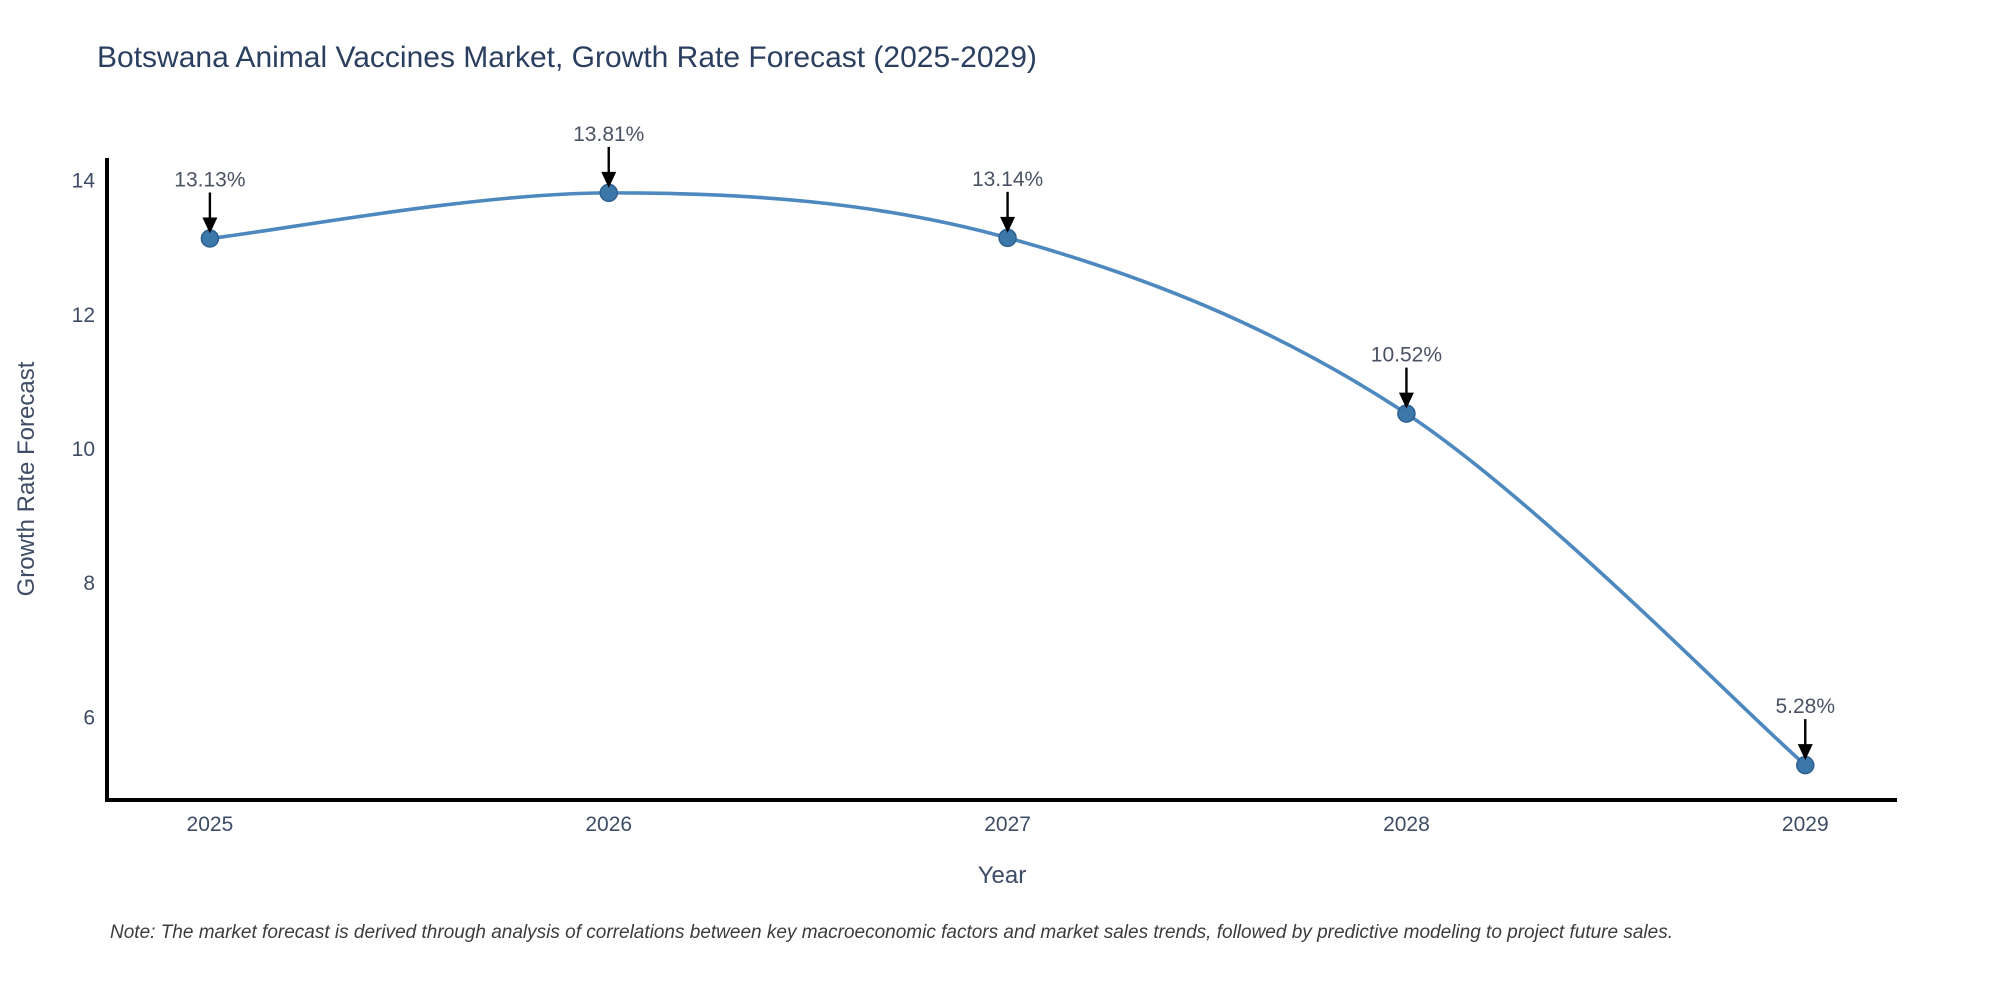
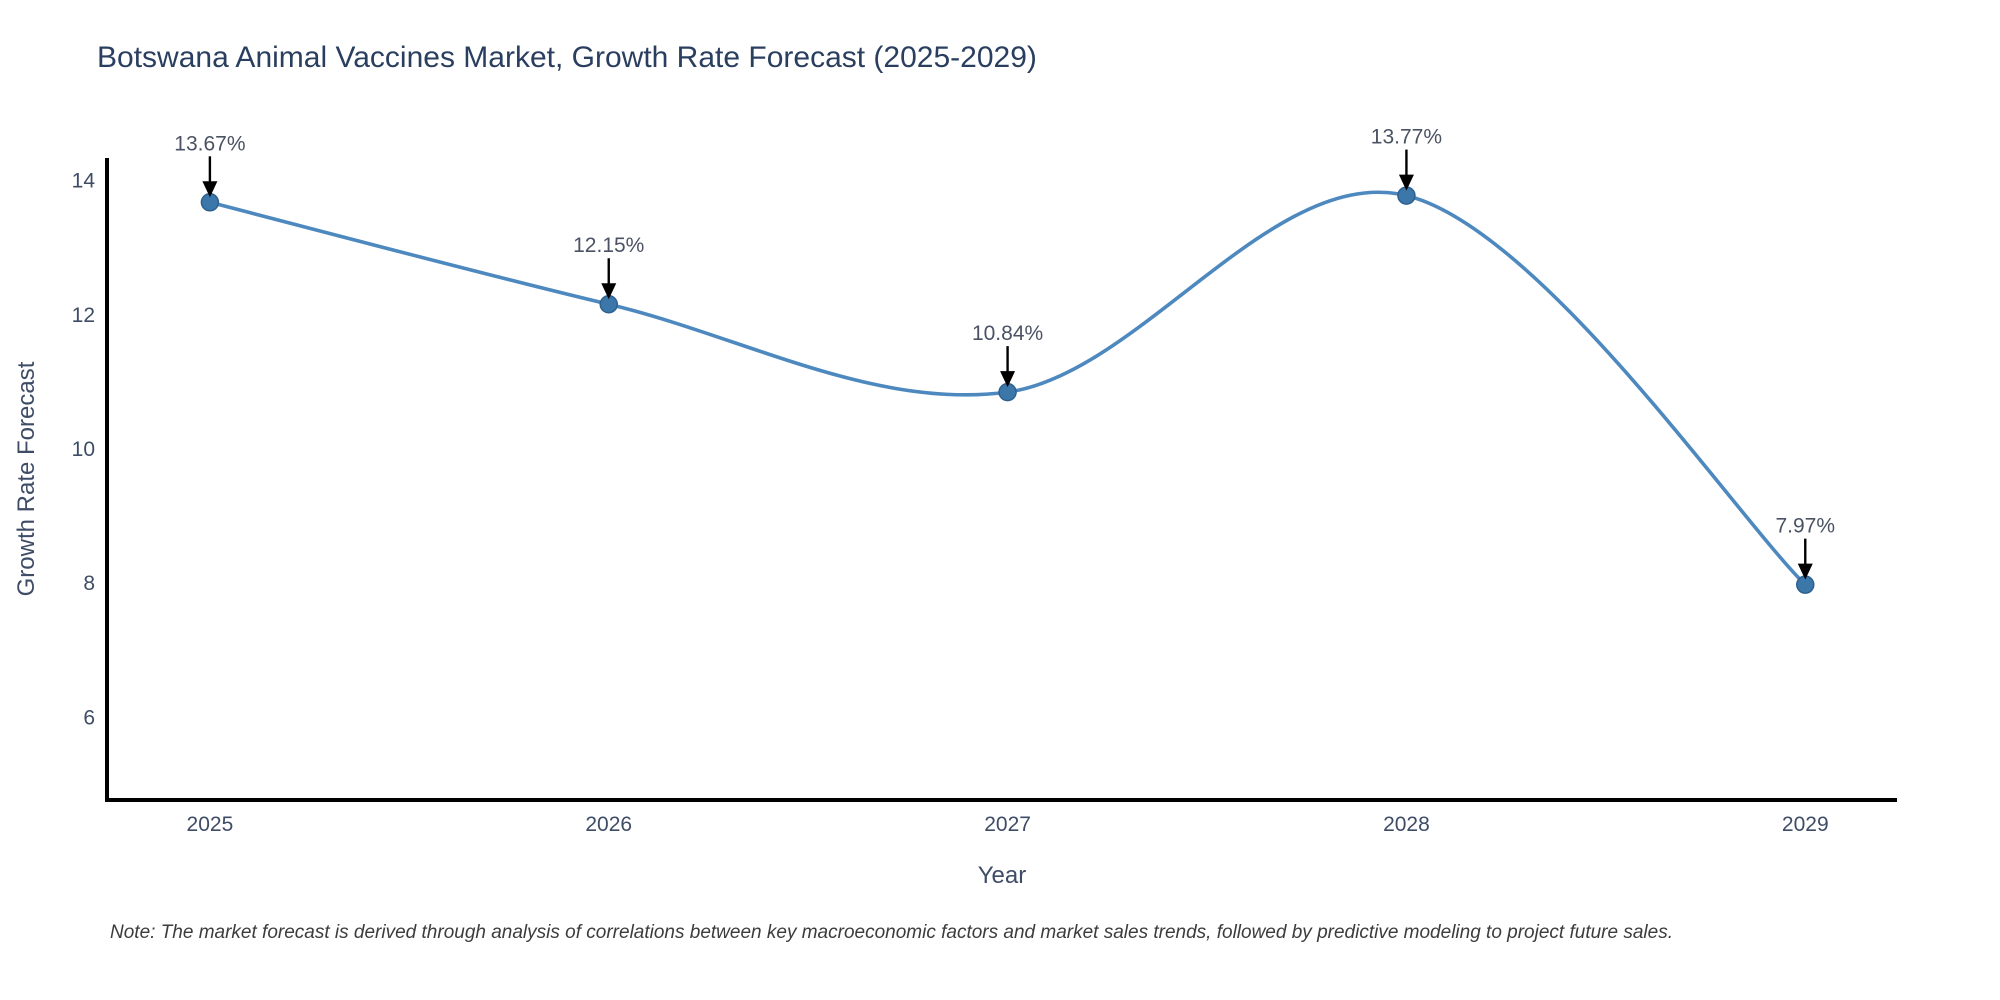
2025: 13.13% -> 13.67%
2026: 13.81% -> 12.15%
2027: 13.14% -> 10.84%
2028: 10.52% -> 13.77%
2029: 5.28% -> 7.97%
